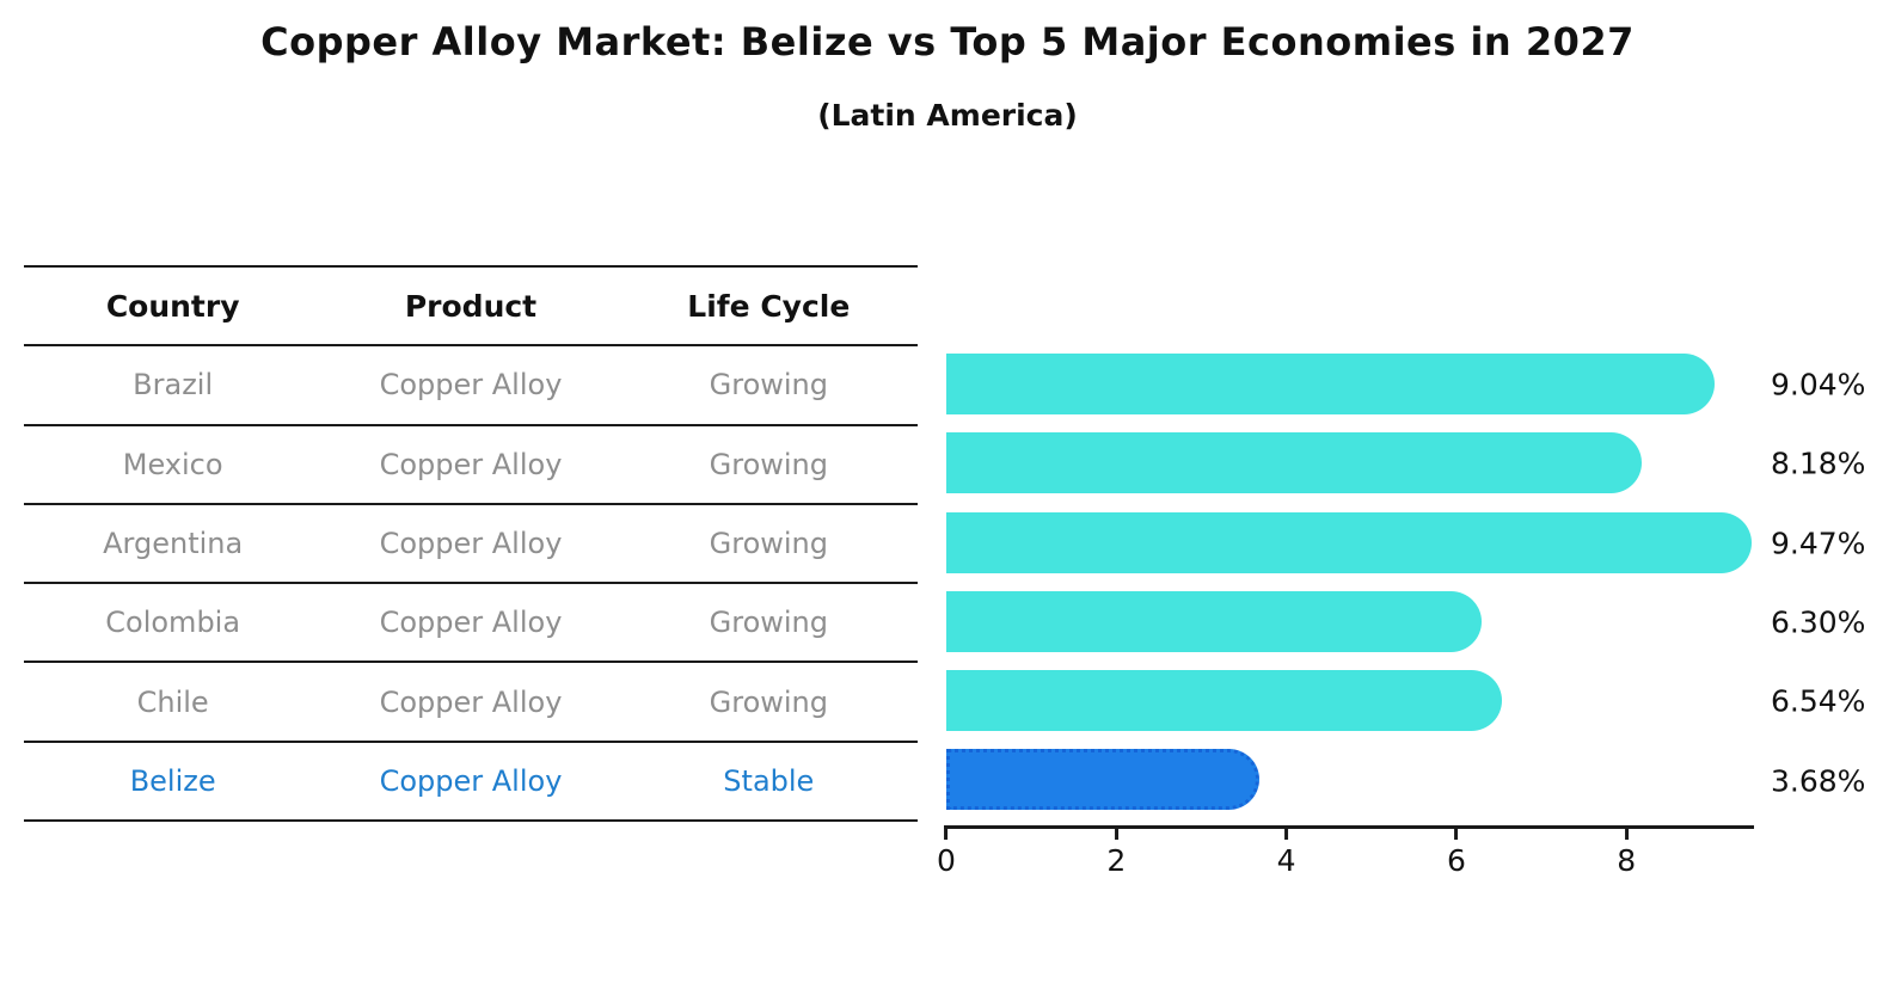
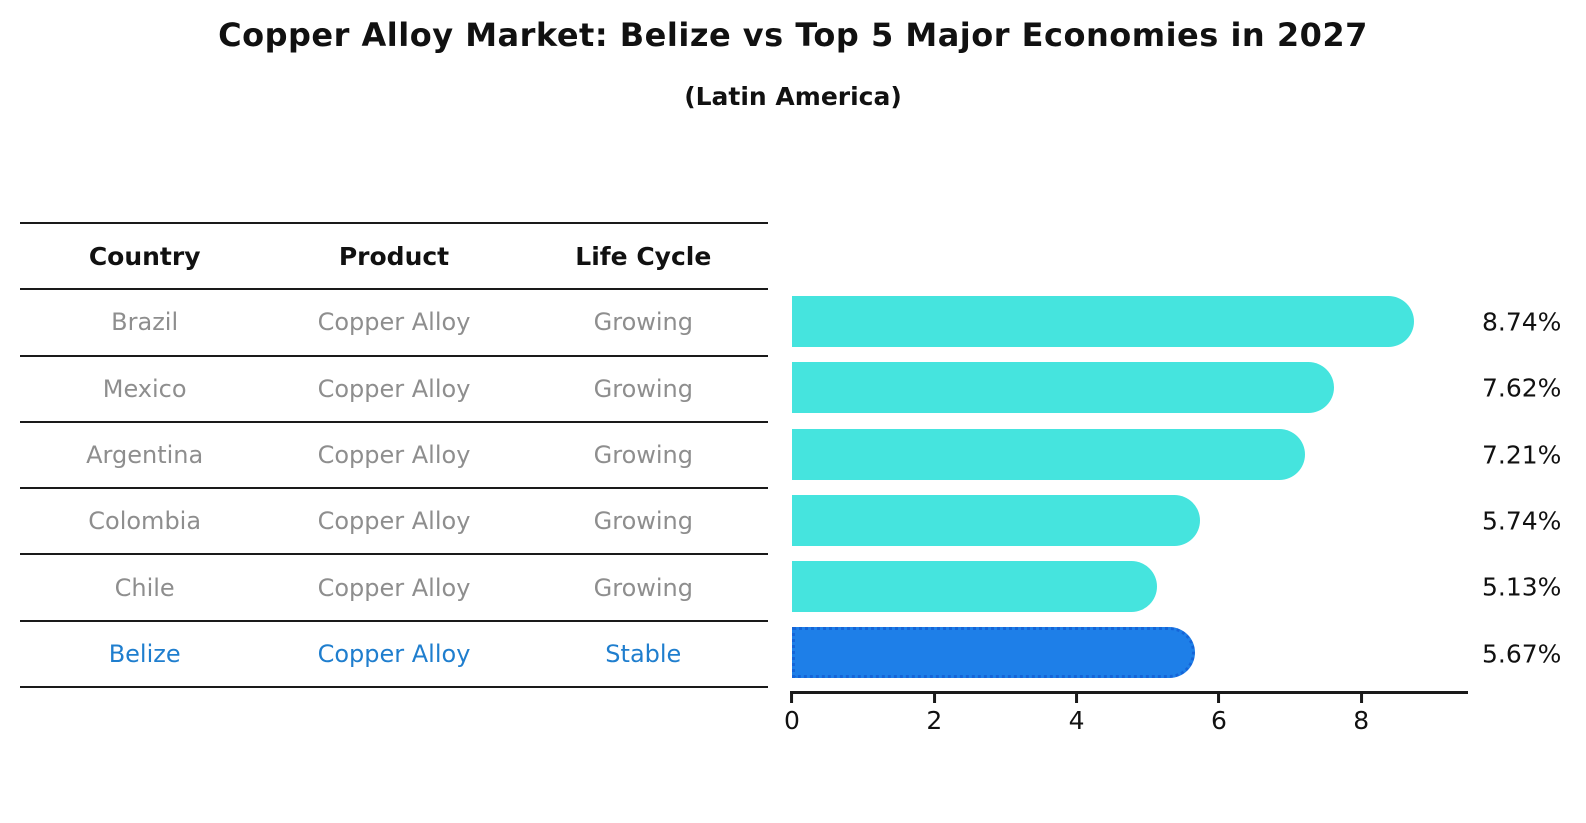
Brazil: 9.04% -> 8.74%
Mexico: 8.18% -> 7.62%
Argentina: 9.47% -> 7.21%
Colombia: 6.30% -> 5.74%
Chile: 6.54% -> 5.13%
Belize: 3.68% -> 5.67%
